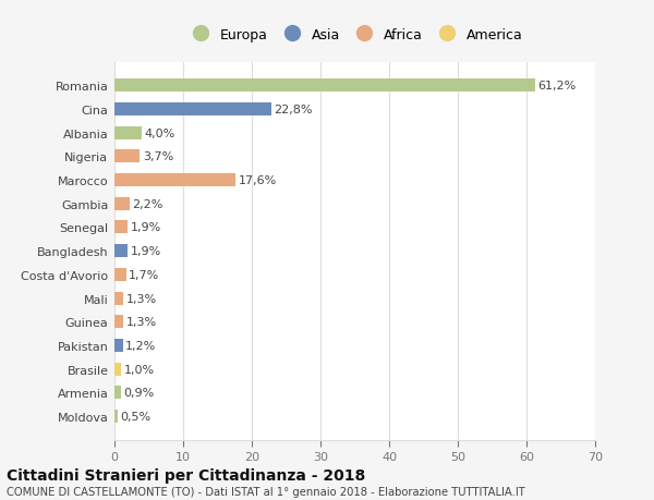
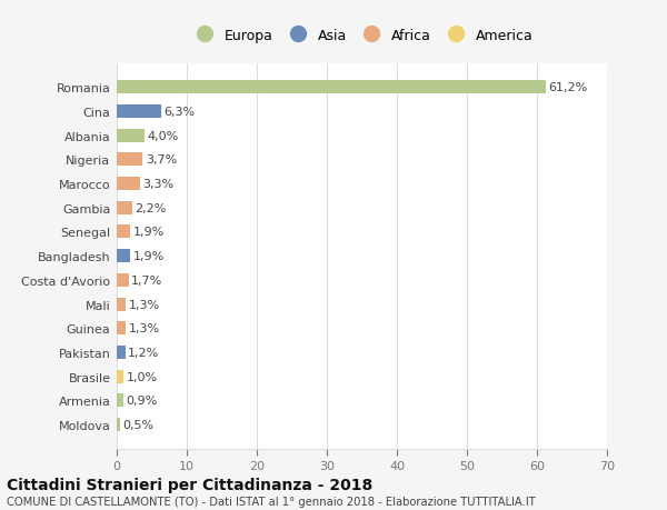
Cina: 22,8% -> 6,3%
Marocco: 17,6% -> 3,3%
